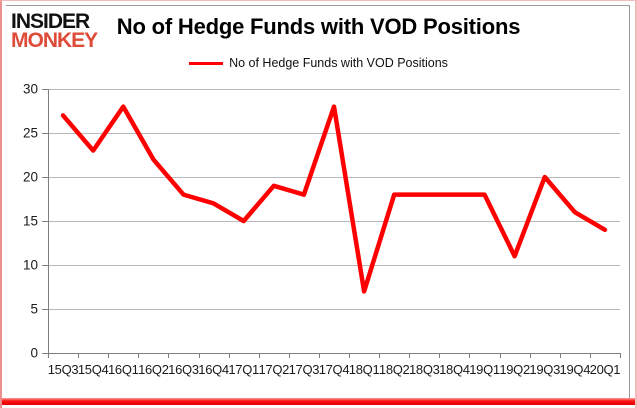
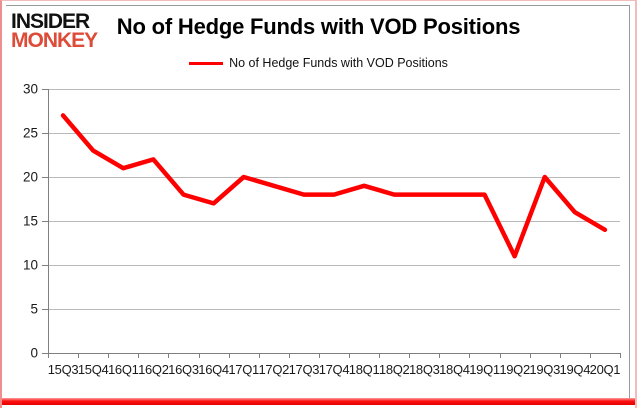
16Q1: 28 -> 21
17Q1: 15 -> 20
17Q4: 28 -> 18
18Q1: 7 -> 19
